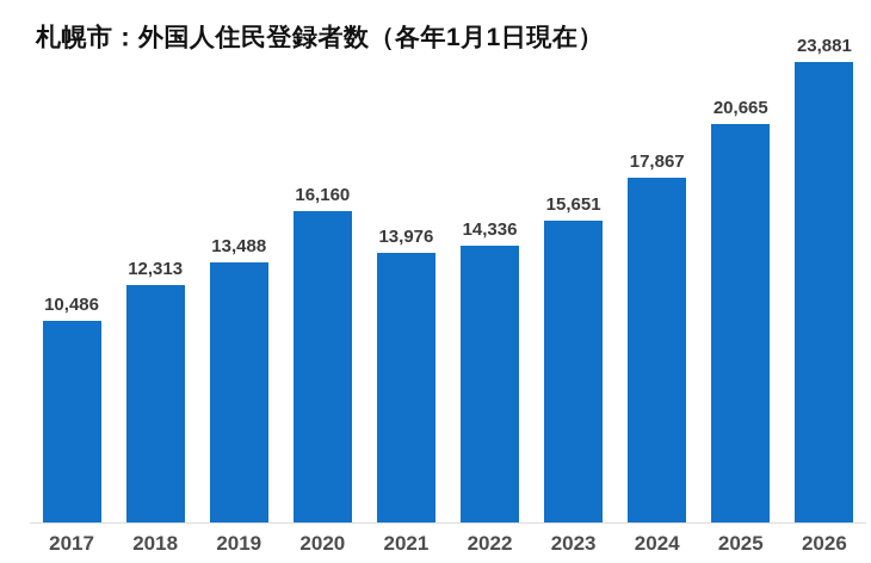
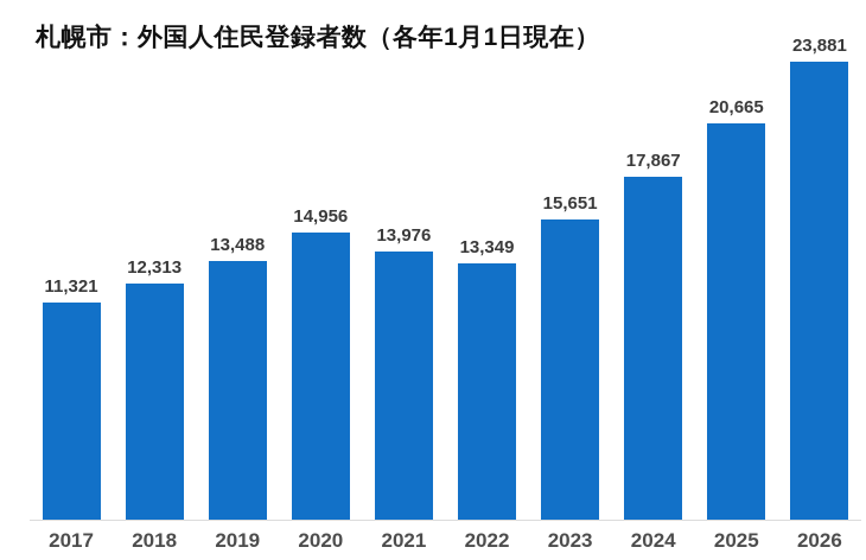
2017: 10,486 -> 11,321
2020: 16,160 -> 14,956
2022: 14,336 -> 13,349
